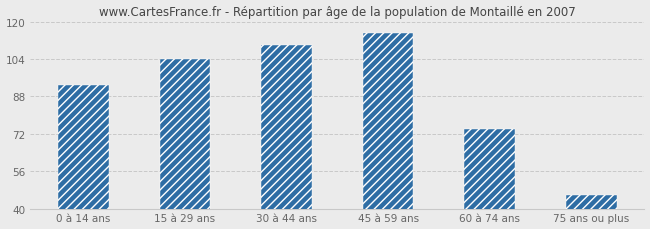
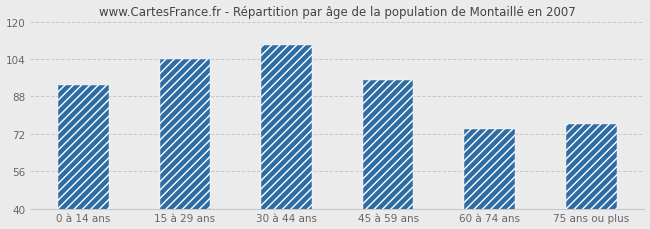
45 à 59 ans: 115 -> 95
75 ans ou plus: 46 -> 76
